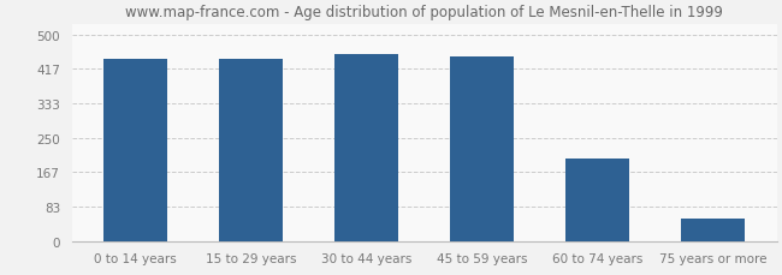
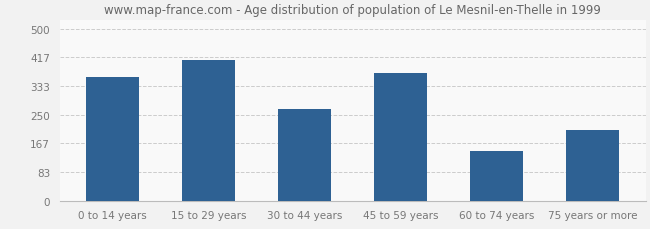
0 to 14 years: 440 -> 360
15 to 29 years: 440 -> 410
30 to 44 years: 452 -> 265
45 to 59 years: 448 -> 370
60 to 74 years: 200 -> 145
75 years or more: 55 -> 205
